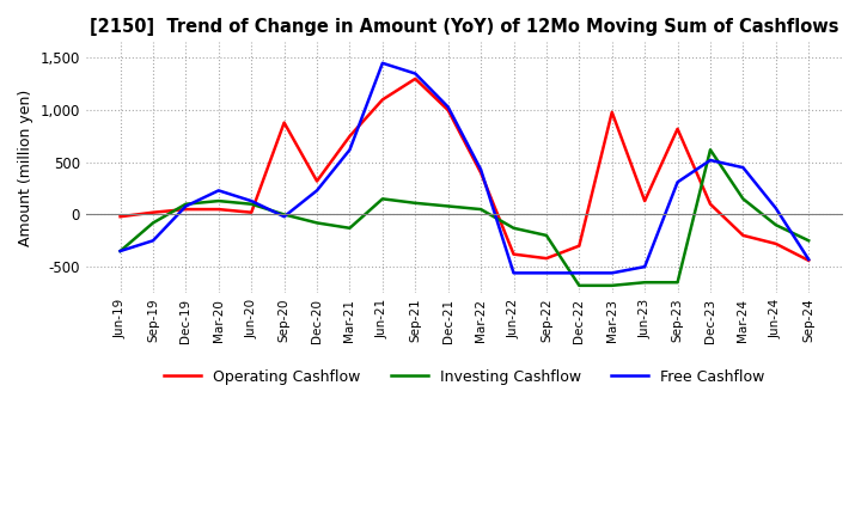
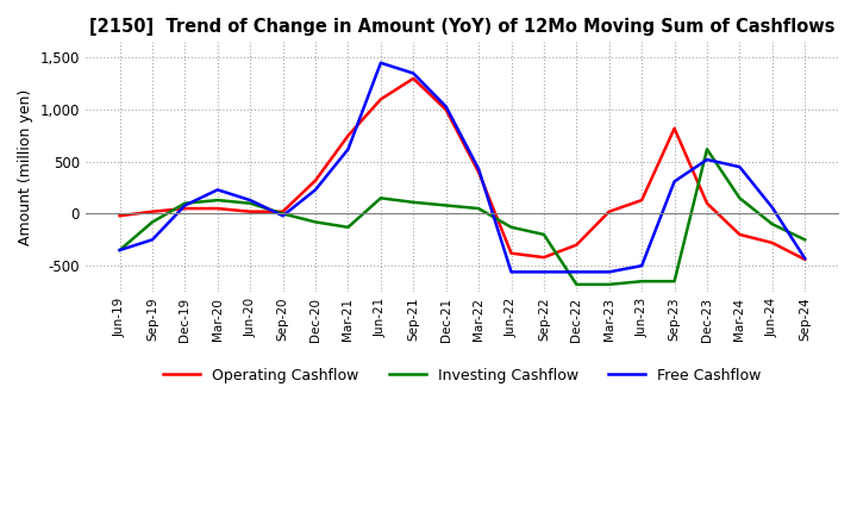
Operating Cashflow/Sep-20: 880 -> 20
Operating Cashflow/Mar-23: 980 -> 20
